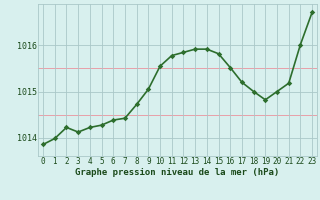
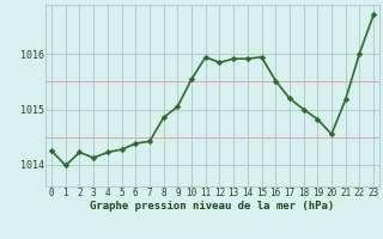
0: 1013.85 -> 1014.25
8: 1014.72 -> 1014.85
11: 1015.78 -> 1015.95
15: 1015.82 -> 1015.95
20: 1015.00 -> 1014.55
